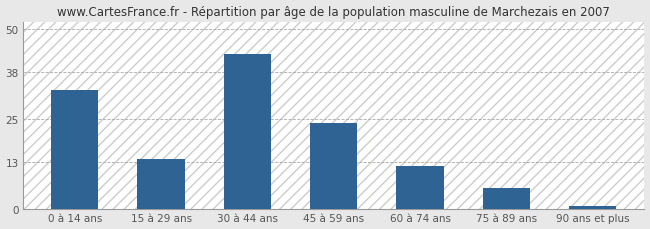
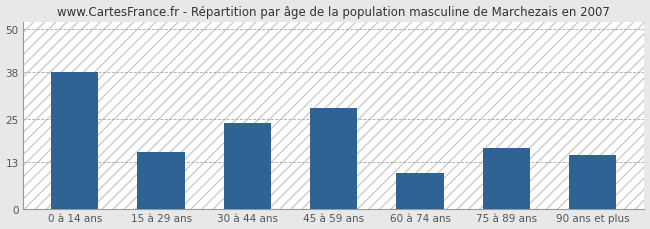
0 à 14 ans: 33 -> 38
15 à 29 ans: 14 -> 16
30 à 44 ans: 43 -> 24
45 à 59 ans: 24 -> 28
60 à 74 ans: 12 -> 10
75 à 89 ans: 6 -> 17
90 ans et plus: 1 -> 15
